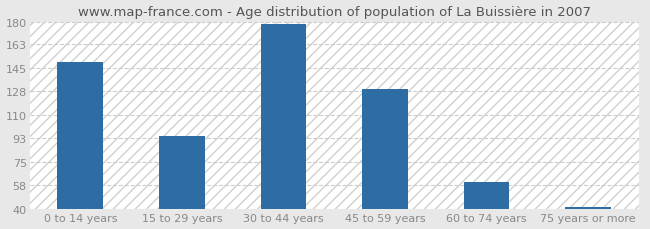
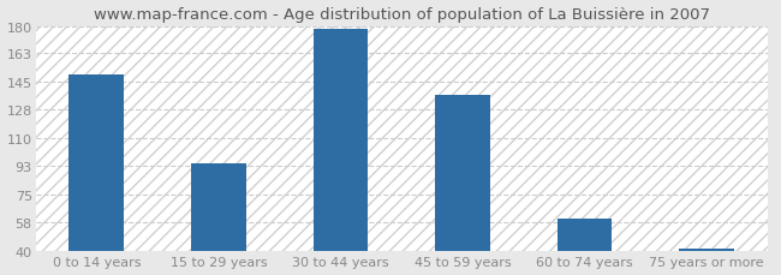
45 to 59 years: 130 -> 137
